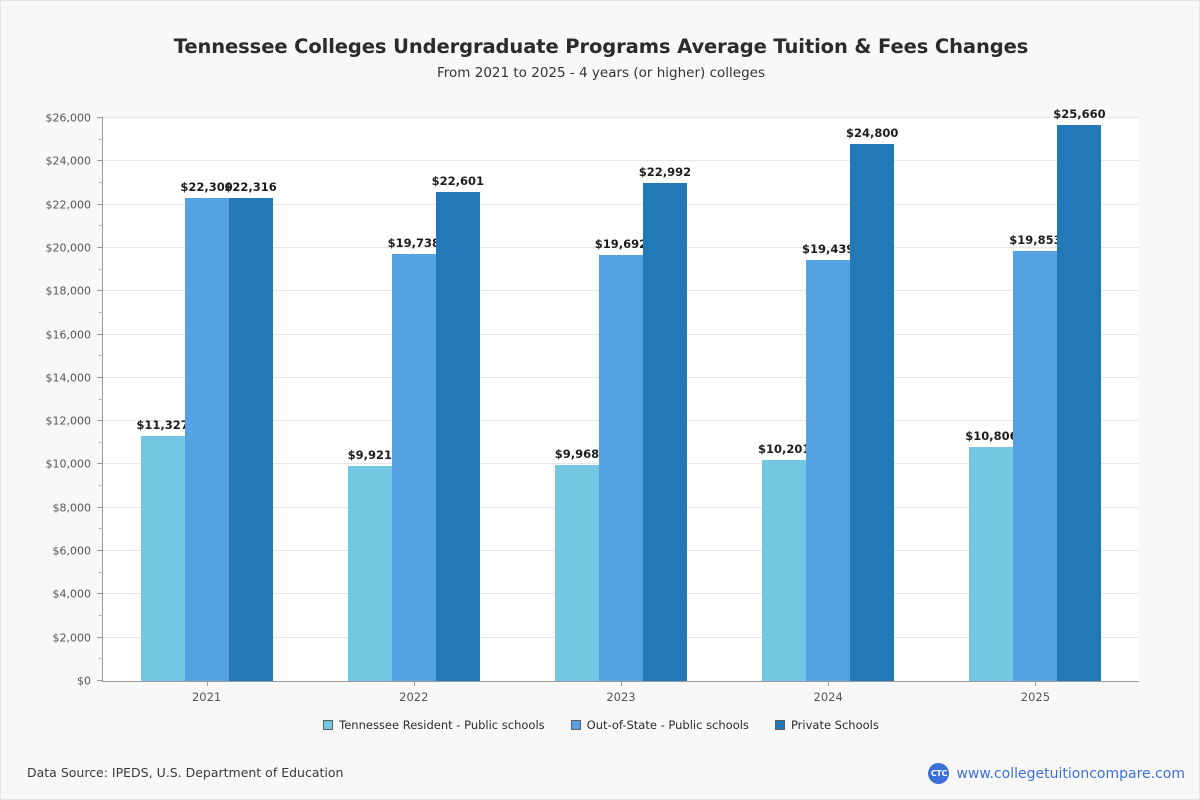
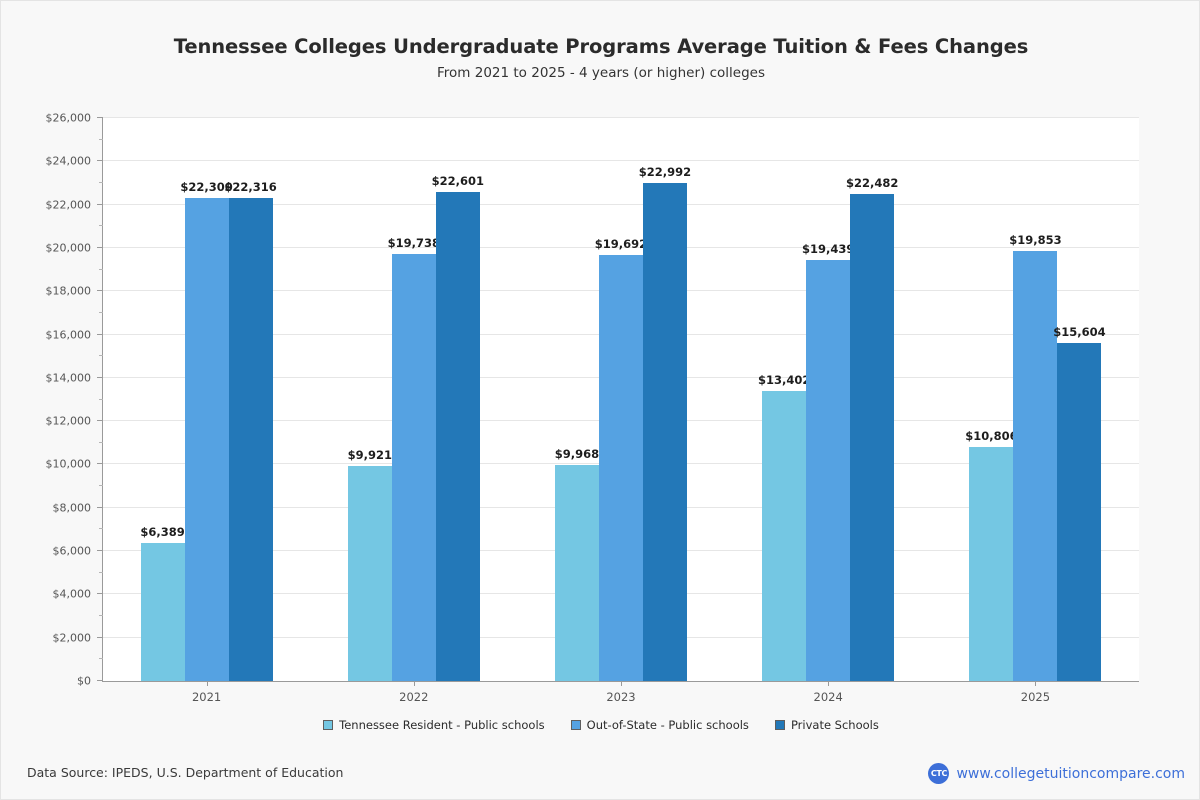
Tennessee Resident - Public schools/2021: $11,327 -> $6,389
Tennessee Resident - Public schools/2024: $10,201 -> $13,402
Private Schools/2024: $24,800 -> $22,482
Private Schools/2025: $25,660 -> $15,604
